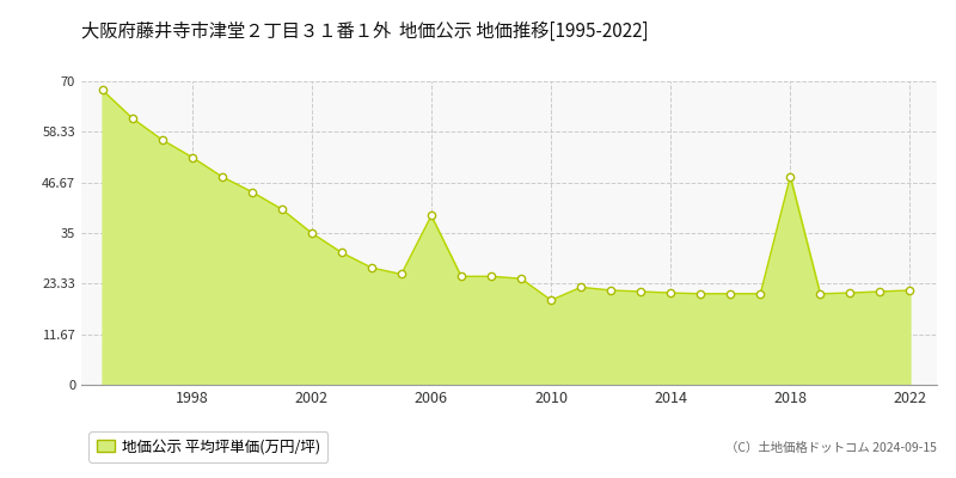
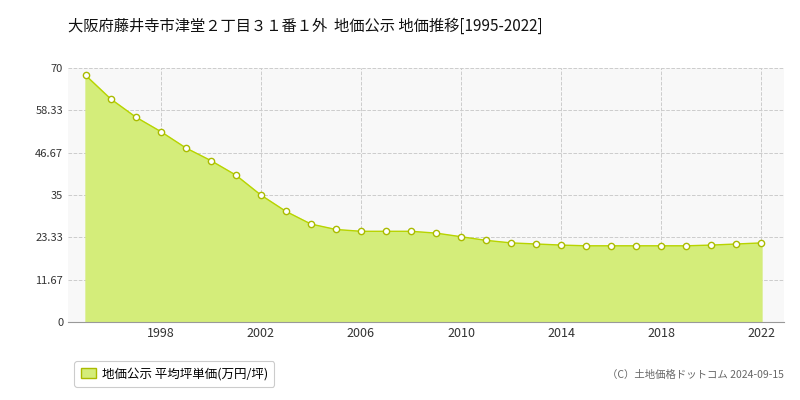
2006: 39.0 -> 25.0
2010: 19.5 -> 23.5
2018: 48.0 -> 21.0
